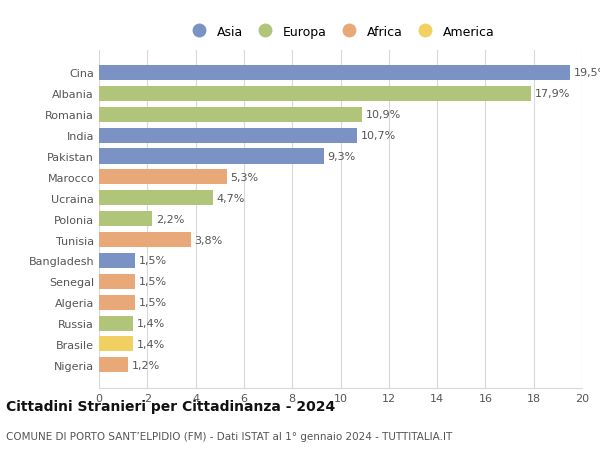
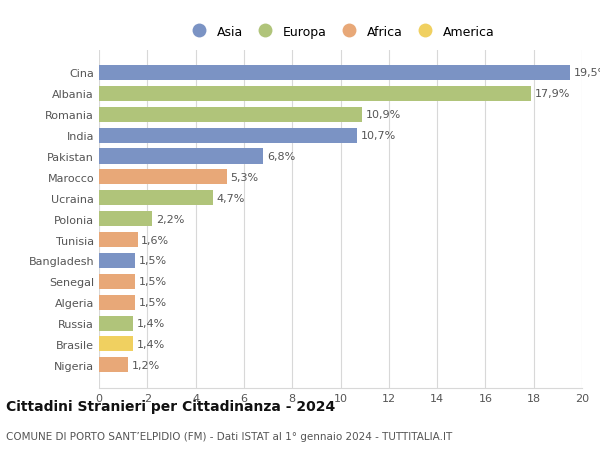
Pakistan: 9,3% -> 6,8%
Tunisia: 3,8% -> 1,6%
